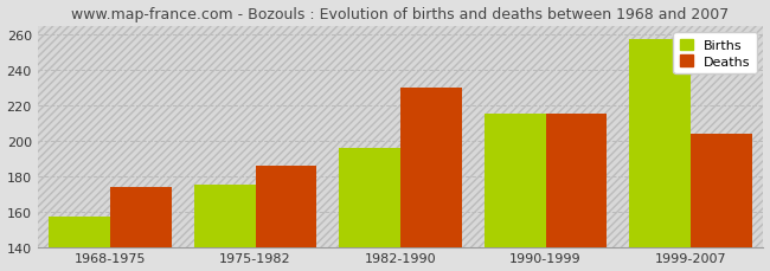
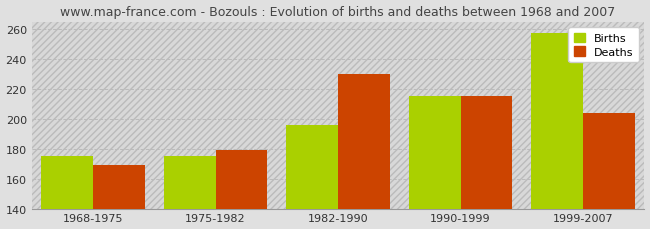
Births/1968-1975: 157 -> 175
Deaths/1968-1975: 174 -> 169
Deaths/1975-1982: 186 -> 179
